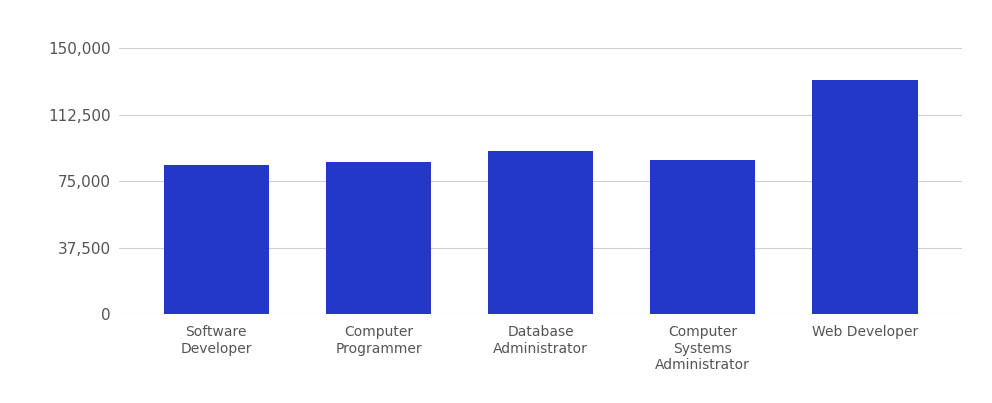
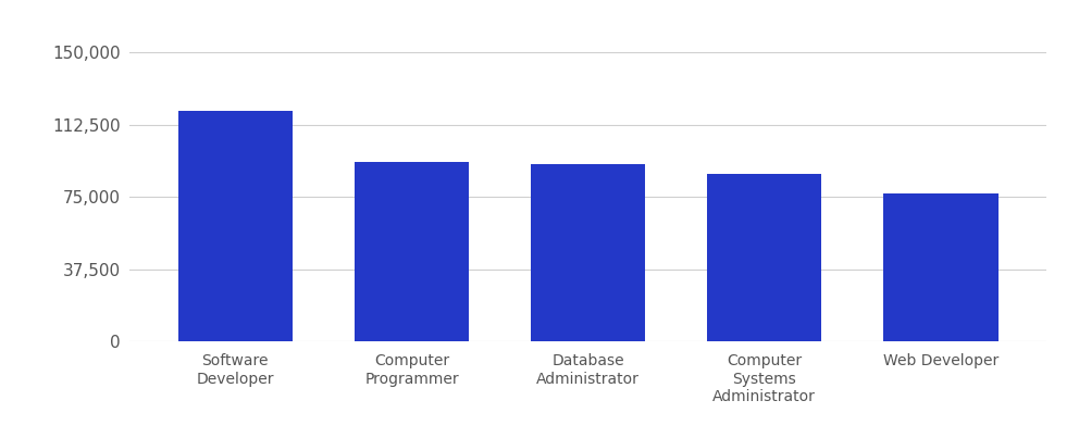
Software Developer: 84,000 -> 120,000
Computer Programmer: 86,000 -> 93,000
Web Developer: 132,000 -> 77,000
